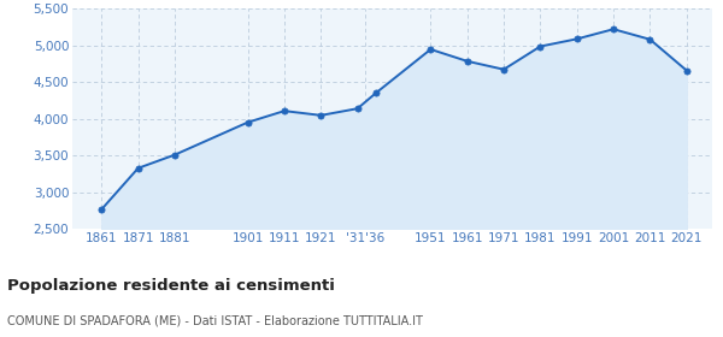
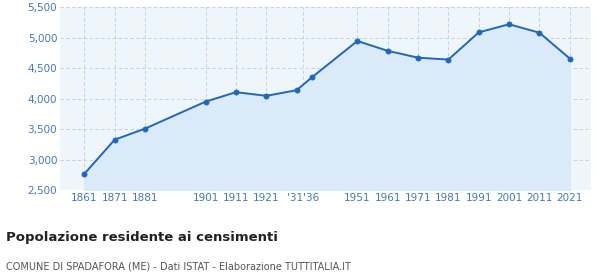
1981: 4,980 -> 4,640
